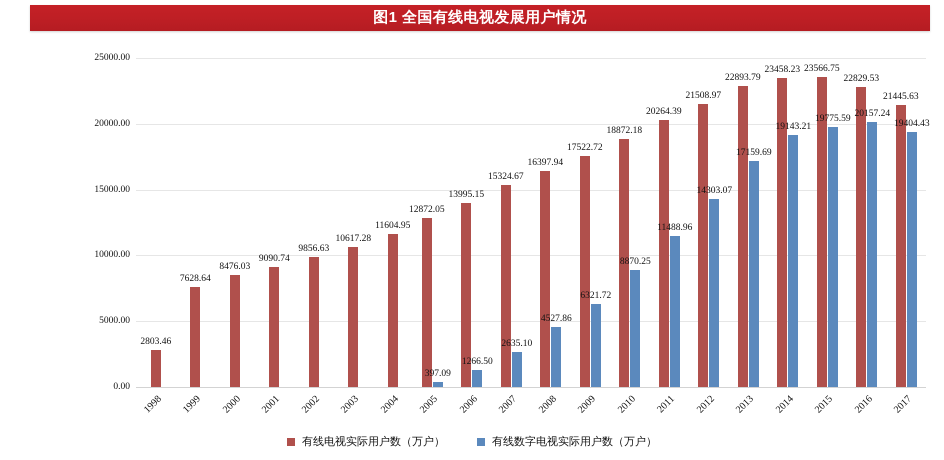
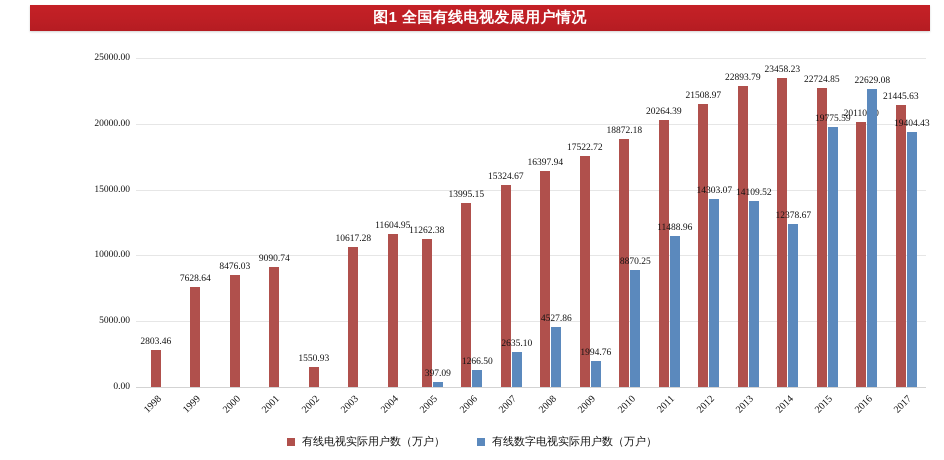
有线电视实际用户数（万户）/2002: 9856.63 -> 1550.93
有线电视实际用户数（万户）/2005: 12872.05 -> 11262.38
有线数字电视实际用户数（万户）/2009: 6321.72 -> 1994.76
有线数字电视实际用户数（万户）/2013: 17159.69 -> 14109.52
有线数字电视实际用户数（万户）/2014: 19143.21 -> 12378.67
有线电视实际用户数（万户）/2015: 23566.75 -> 22724.85
有线电视实际用户数（万户）/2016: 22829.53 -> 20110.40
有线数字电视实际用户数（万户）/2016: 20157.24 -> 22629.08
